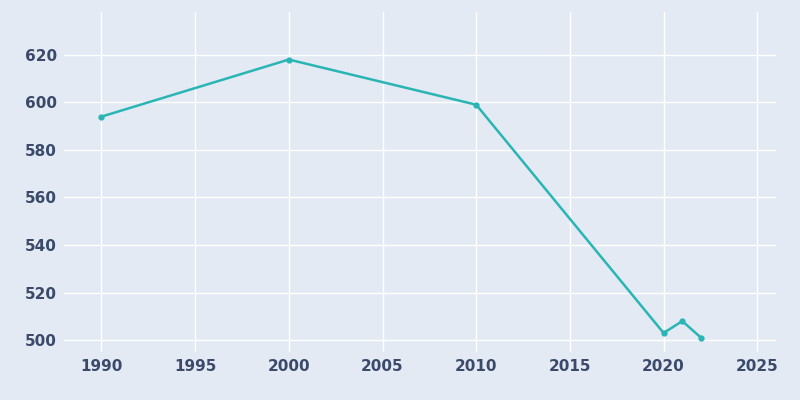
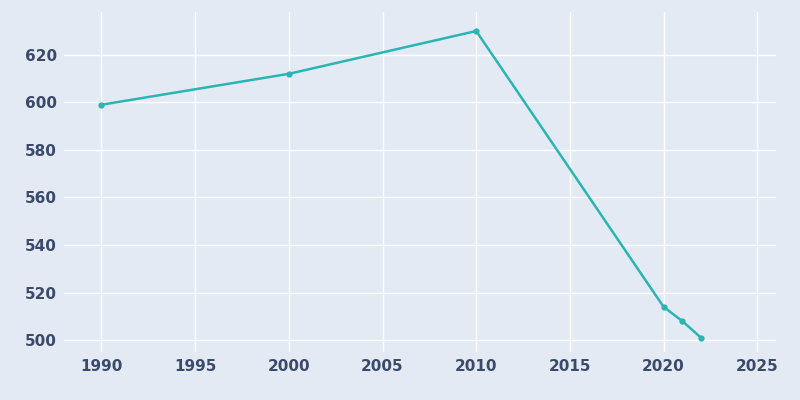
1990: 594 -> 599
2000: 618 -> 612
2010: 599 -> 630
2020: 503 -> 514
